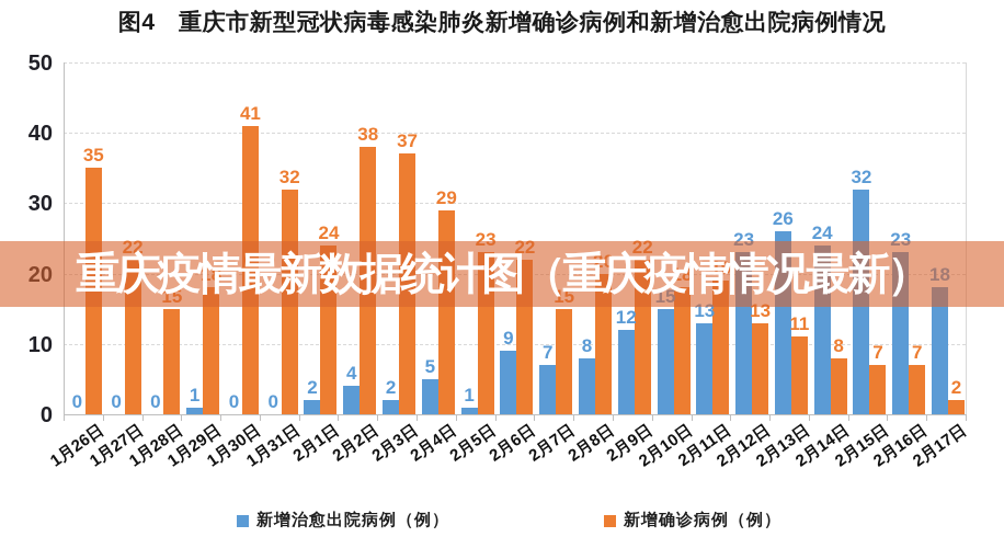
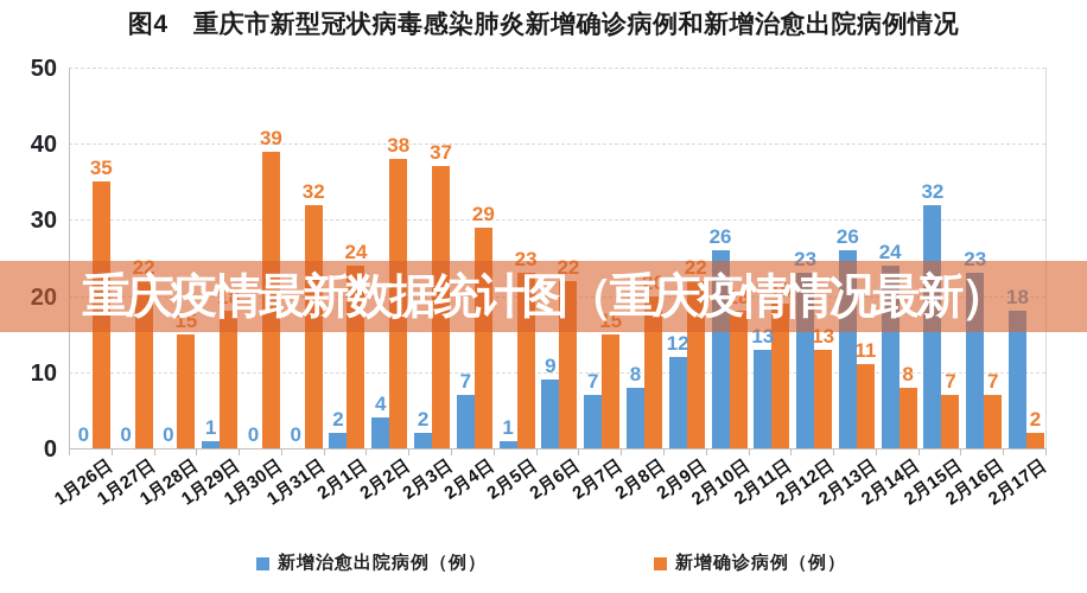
新增确诊病例（例）/1月30日: 41 -> 39
新增治愈出院病例（例）/2月4日: 5 -> 7
新增治愈出院病例（例）/2月10日: 15 -> 26
